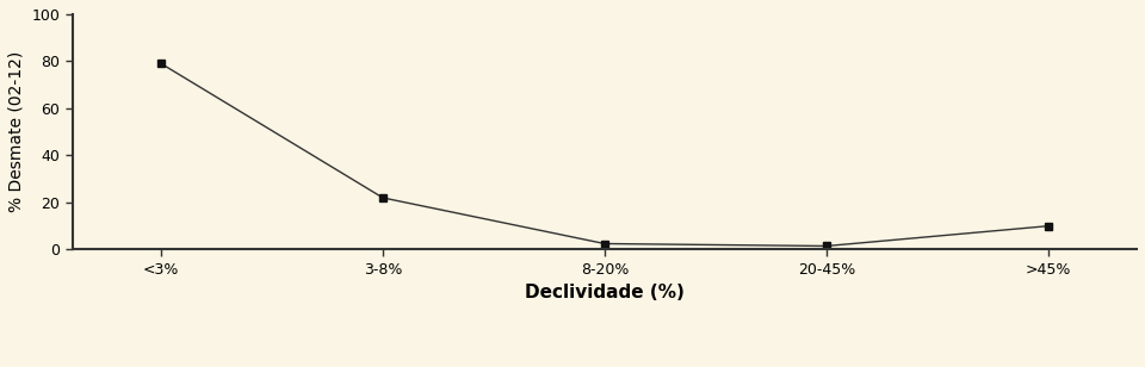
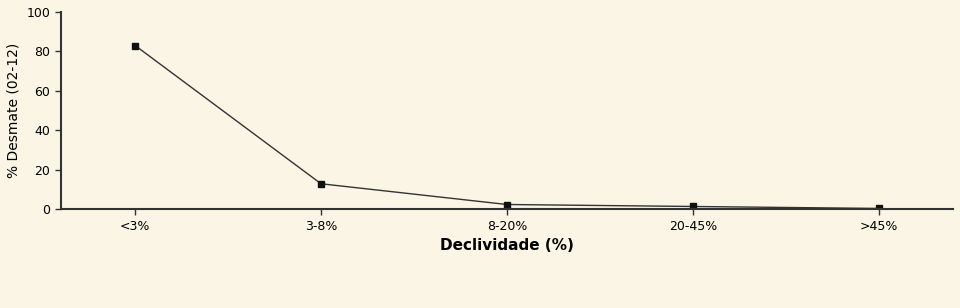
<3%: 79 -> 83
3-8%: 22 -> 13
>45%: 10 -> 0
